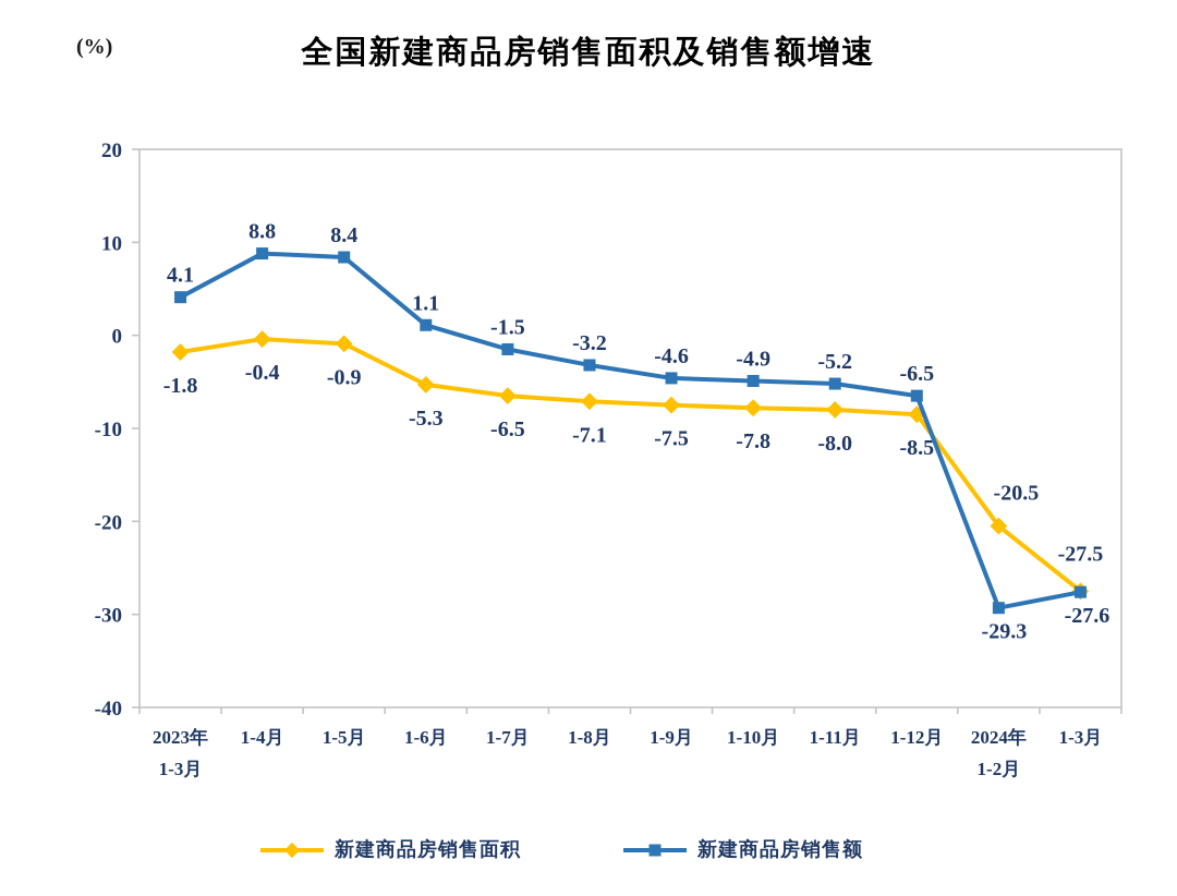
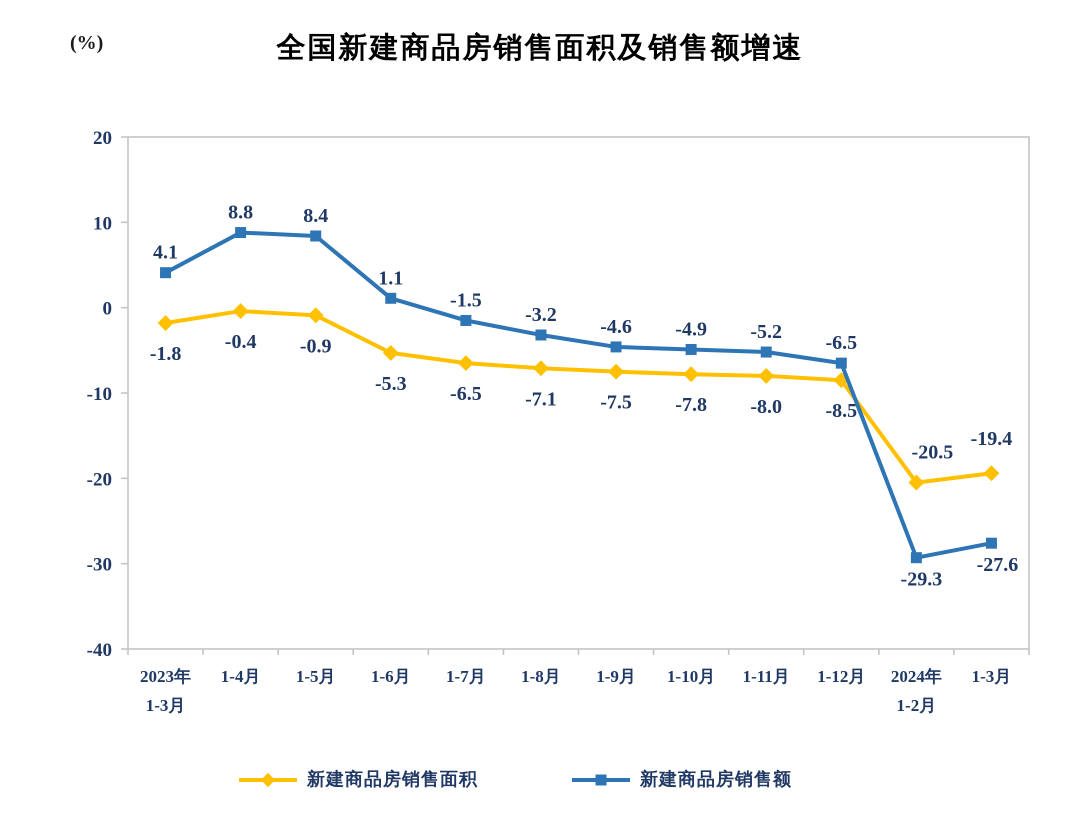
新建商品房销售面积/1-3月: -27.5 -> -19.4
